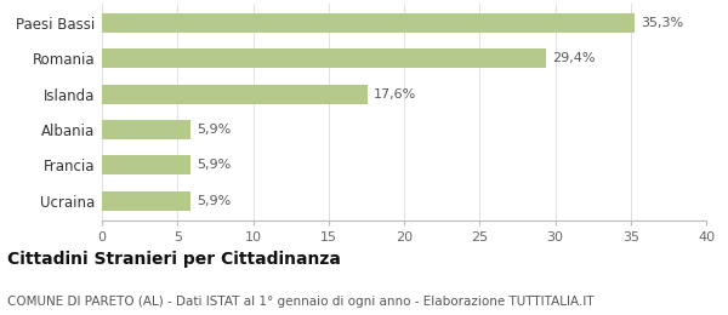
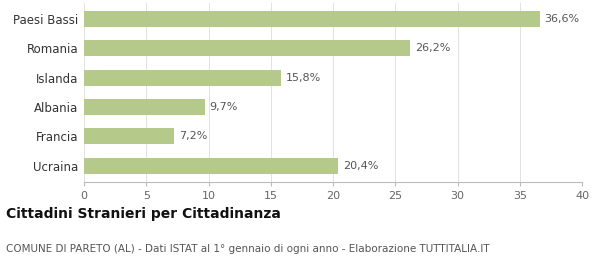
Paesi Bassi: 35,3% -> 36,6%
Romania: 29,4% -> 26,2%
Islanda: 17,6% -> 15,8%
Albania: 5,9% -> 9,7%
Francia: 5,9% -> 7,2%
Ucraina: 5,9% -> 20,4%
